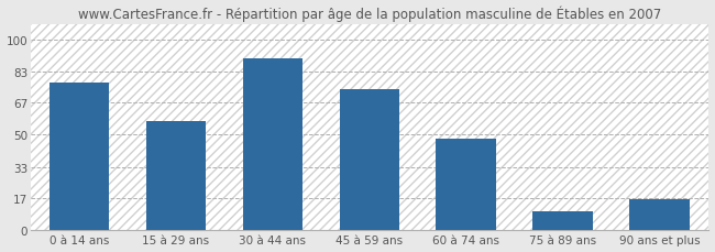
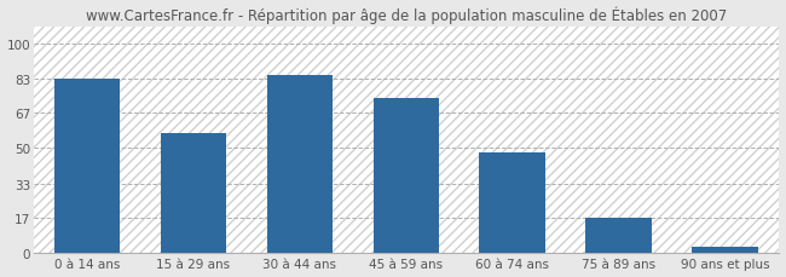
0 à 14 ans: 77 -> 83
30 à 44 ans: 90 -> 85
75 à 89 ans: 10 -> 17
90 ans et plus: 16 -> 3
